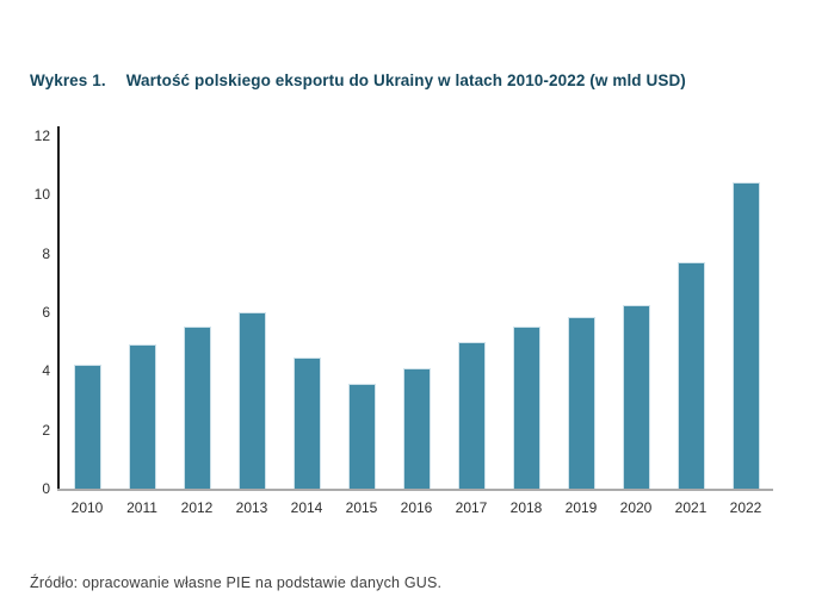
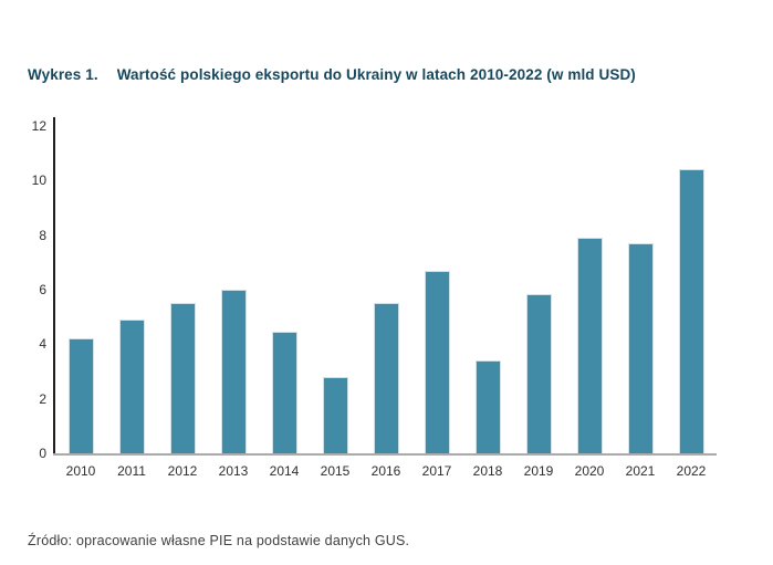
2015: 3.5 -> 2.8
2016: 4.1 -> 5.5
2017: 5.0 -> 6.7
2018: 5.5 -> 3.4
2020: 6.2 -> 7.9
